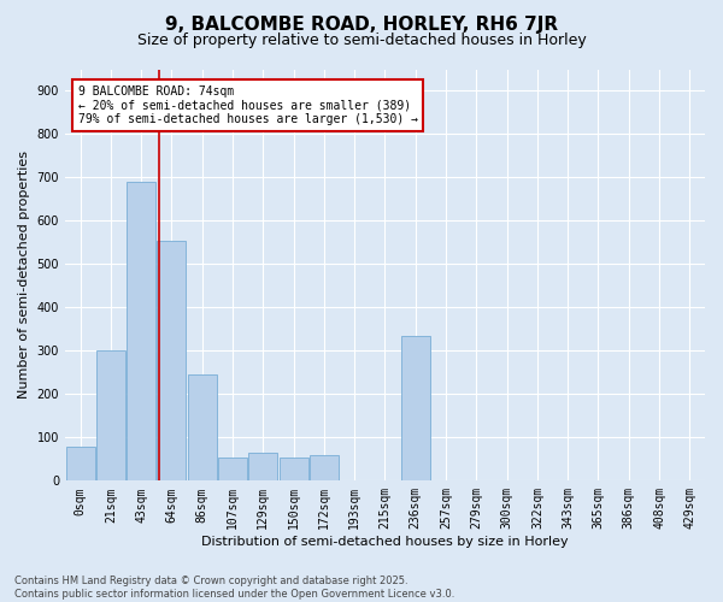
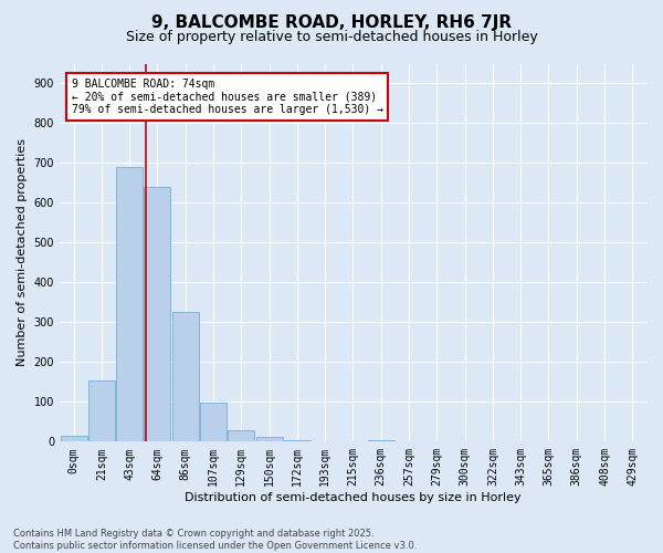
0sqm: 80 -> 15
21sqm: 300 -> 155
64sqm: 555 -> 640
86sqm: 245 -> 325
107sqm: 55 -> 98
129sqm: 65 -> 30
150sqm: 55 -> 12
172sqm: 60 -> 5
236sqm: 335 -> 3
